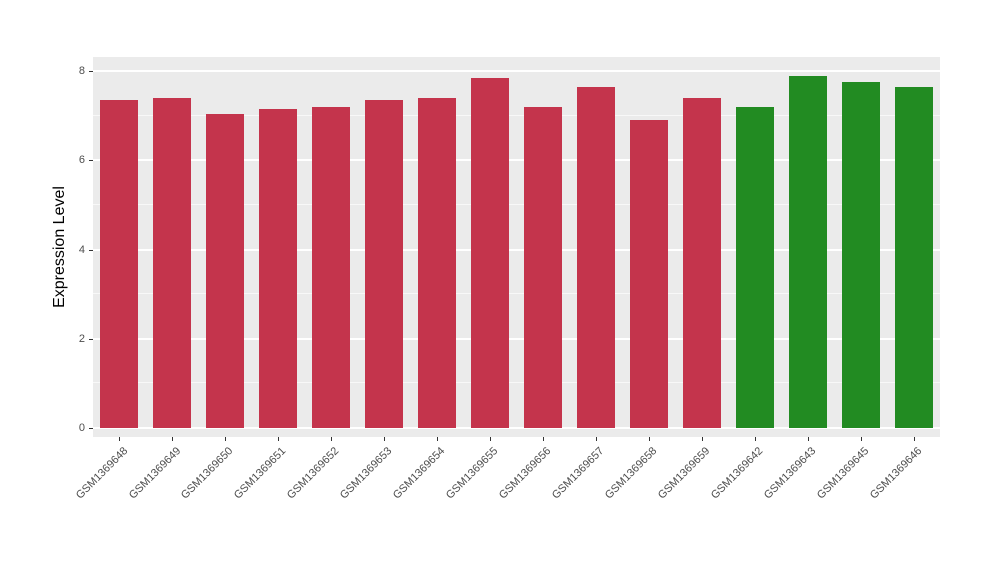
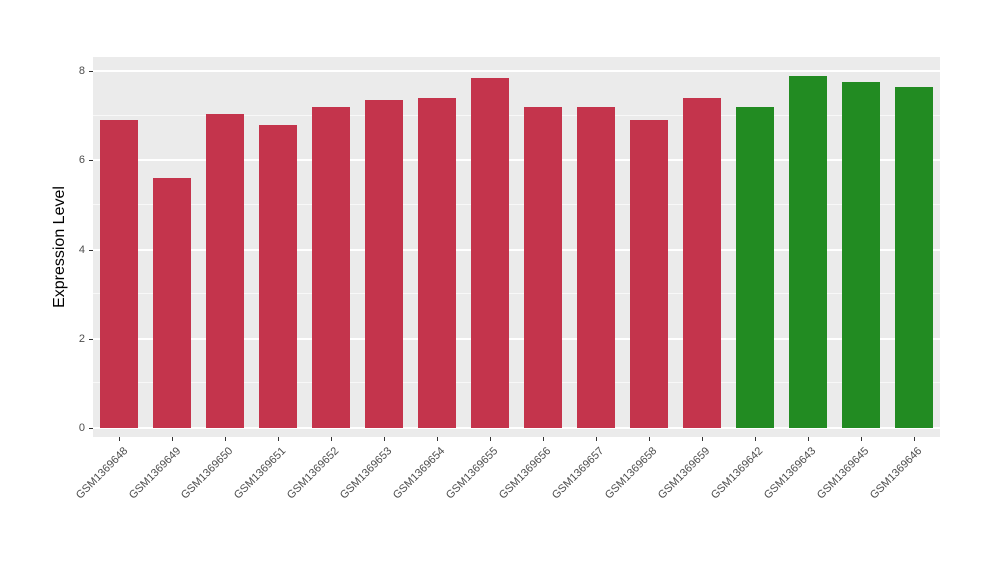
GSM1369648: 7.3 -> 6.9
GSM1369649: 7.4 -> 5.6
GSM1369651: 7.2 -> 6.8
GSM1369657: 7.7 -> 7.2
